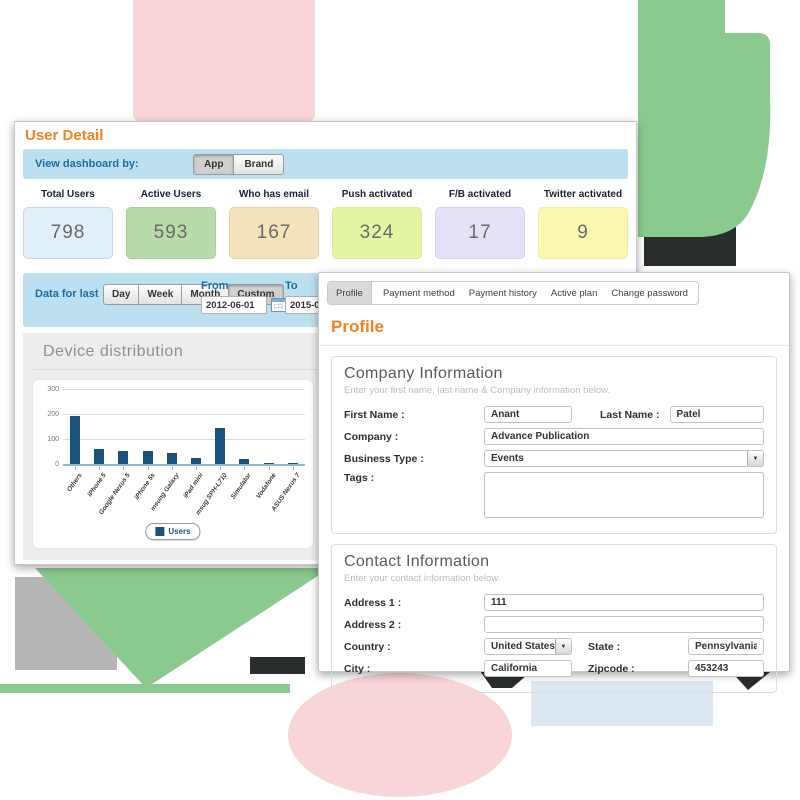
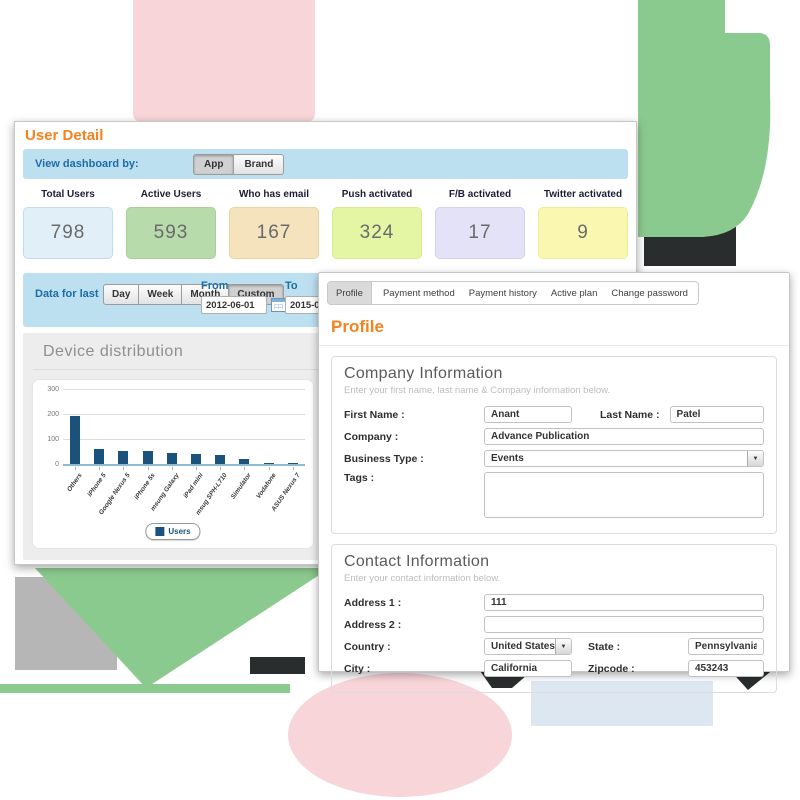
iPad mini: 30 -> 40
msug SPH-L710: 150 -> 40
